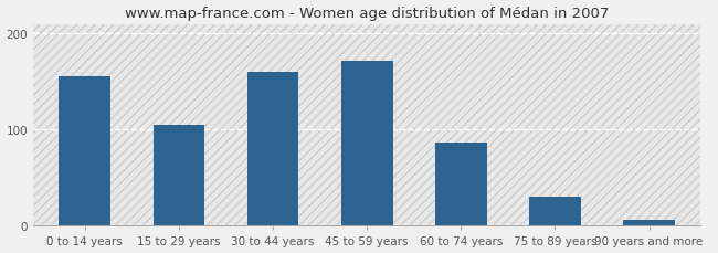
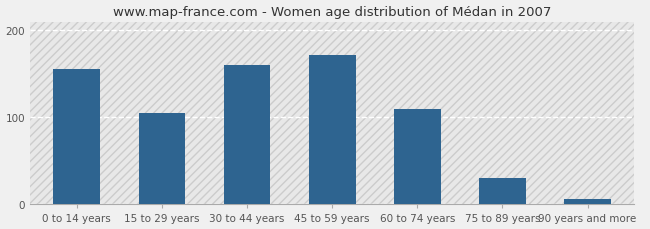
60 to 74 years: 87 -> 110
